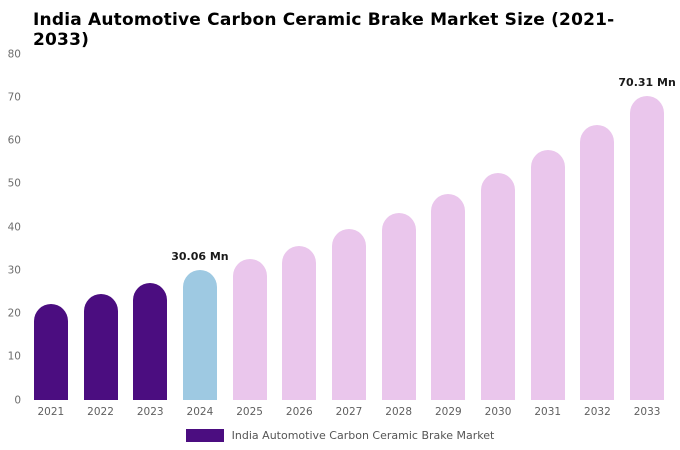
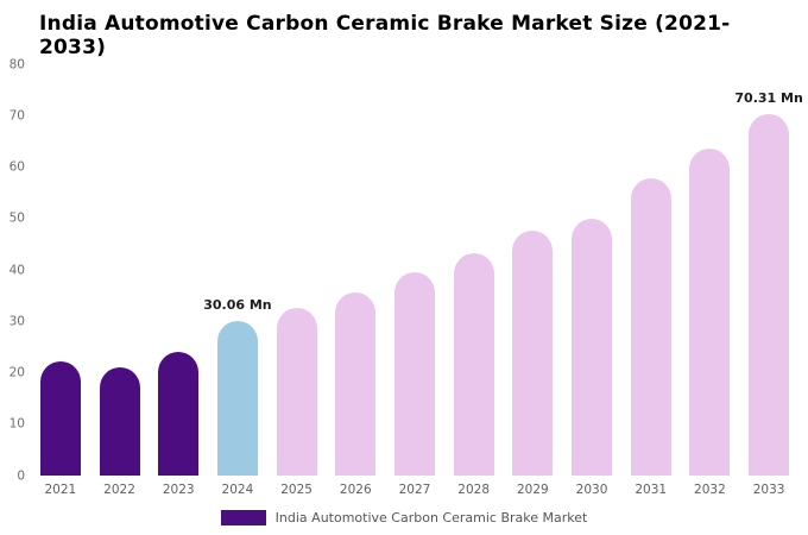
2022: 24 -> 21
2023: 27 -> 24
2030: 52 -> 50
